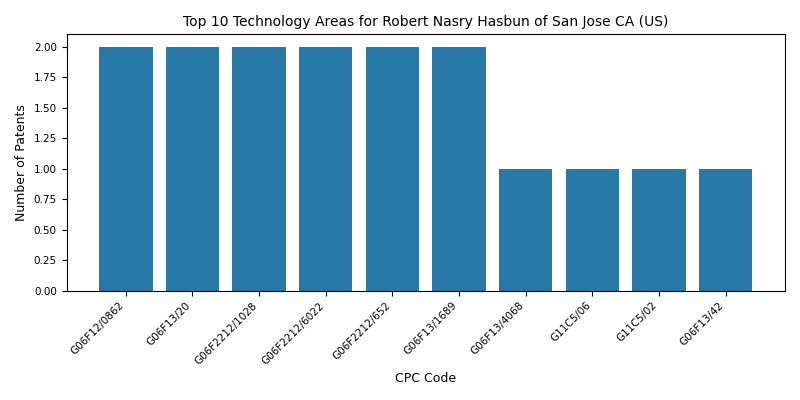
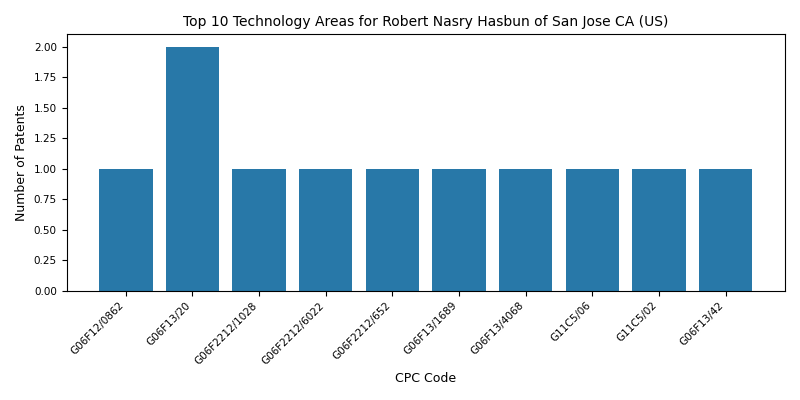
G06F12/0862: 2 -> 1
G06F2212/1028: 2 -> 1
G06F2212/6022: 2 -> 1
G06F2212/652: 2 -> 1
G06F13/1689: 2 -> 1
